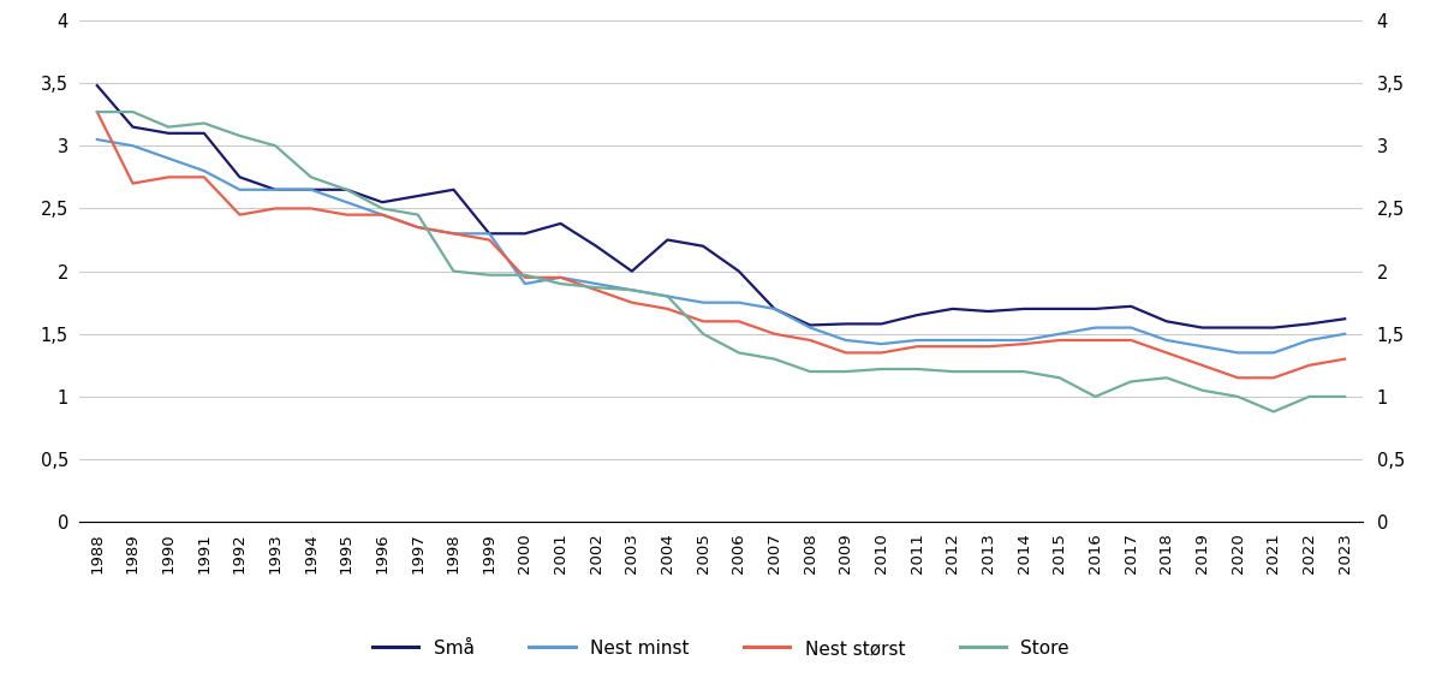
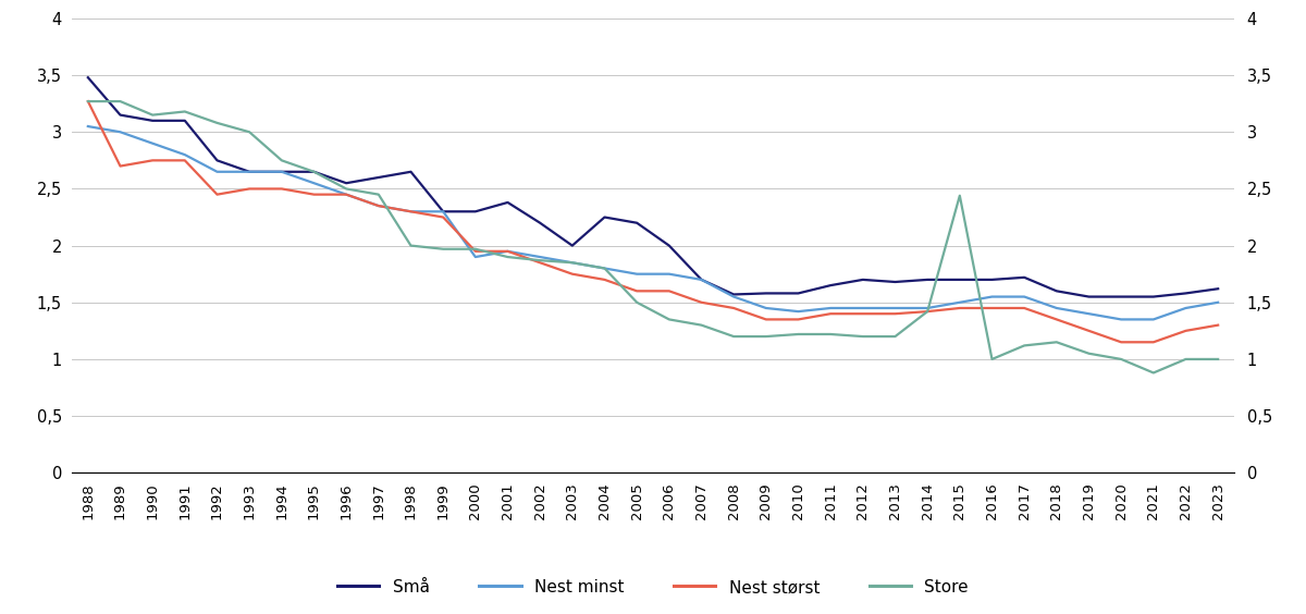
Store/2014: 1,20 -> 1,42
Store/2015: 1,15 -> 2,44
